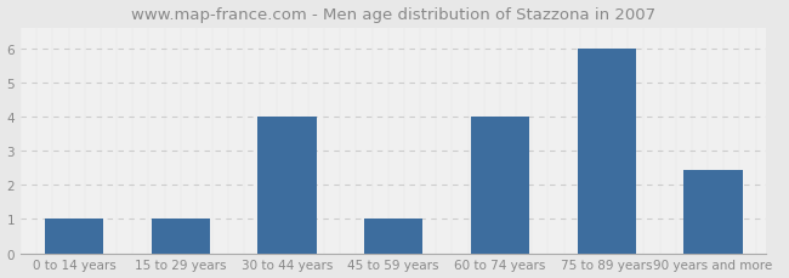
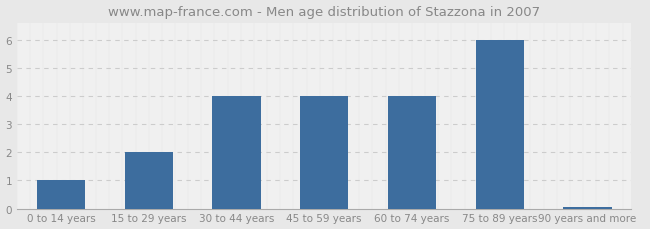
15 to 29 years: 1.00 -> 2.00
45 to 59 years: 1.00 -> 4.00
90 years and more: 2.45 -> 0.07
